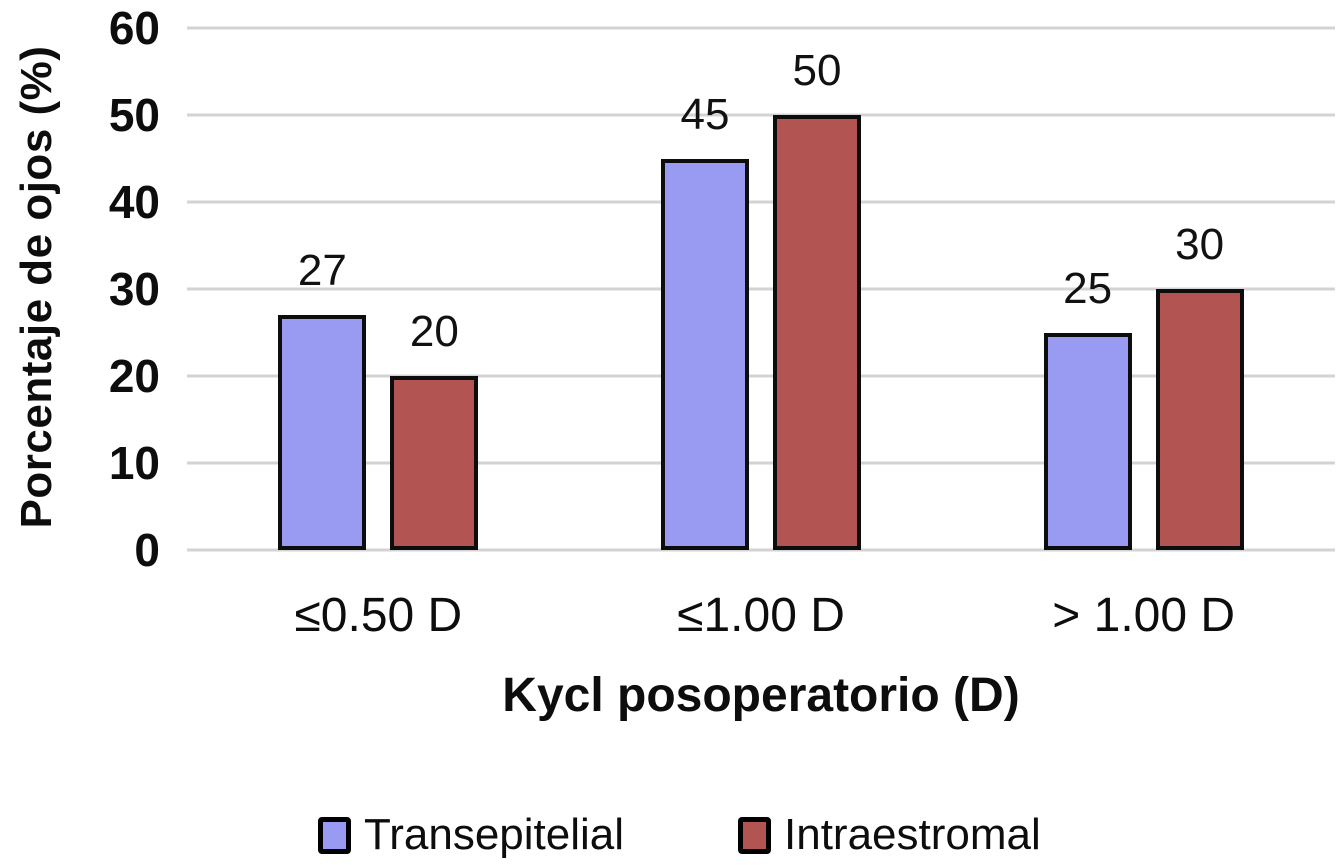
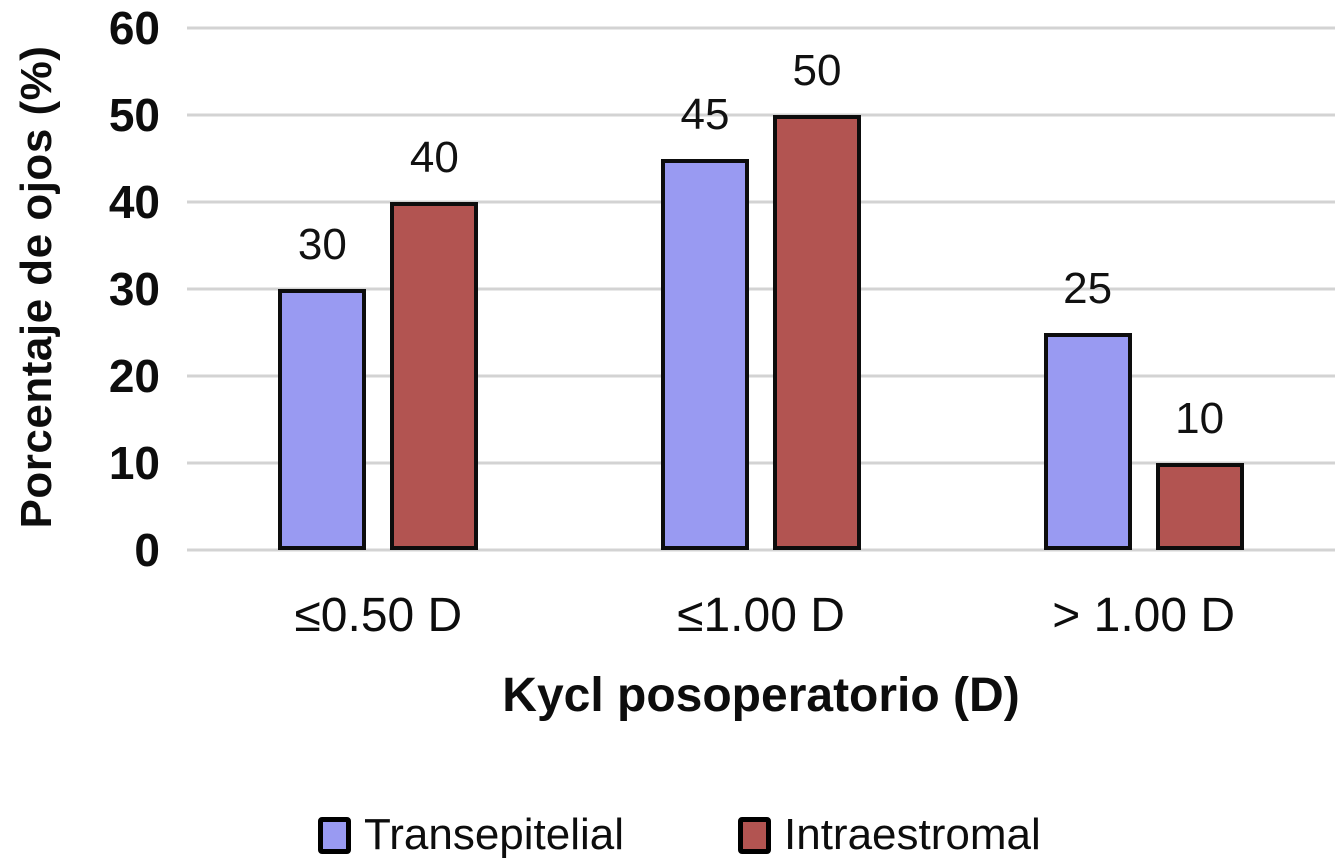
Transepitelial/≤0.50 D: 27 -> 30
Intraestromal/≤0.50 D: 20 -> 40
Intraestromal/> 1.00 D: 30 -> 10
